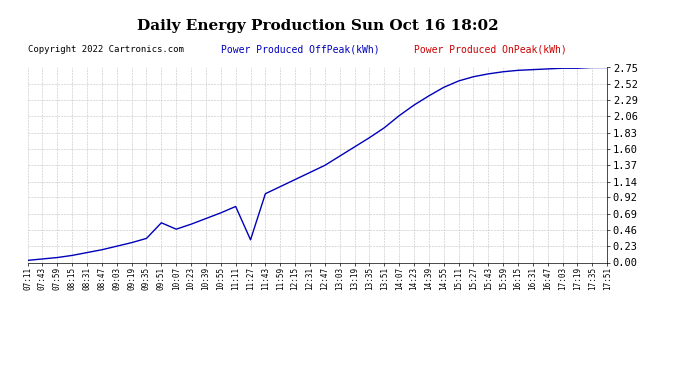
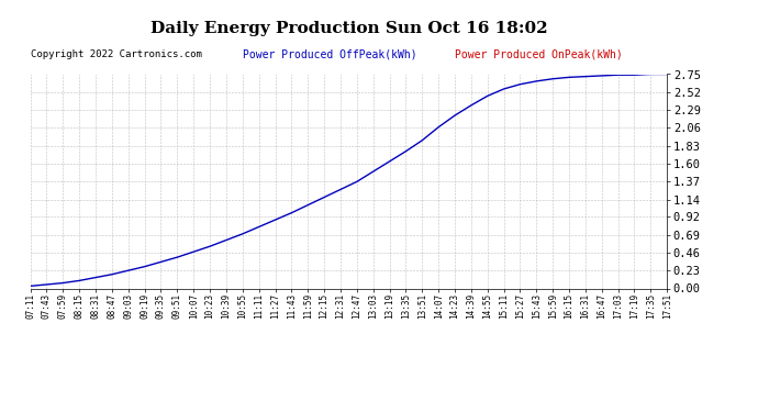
09:51: 0.56 -> 0.40
11:27: 0.32 -> 0.88
